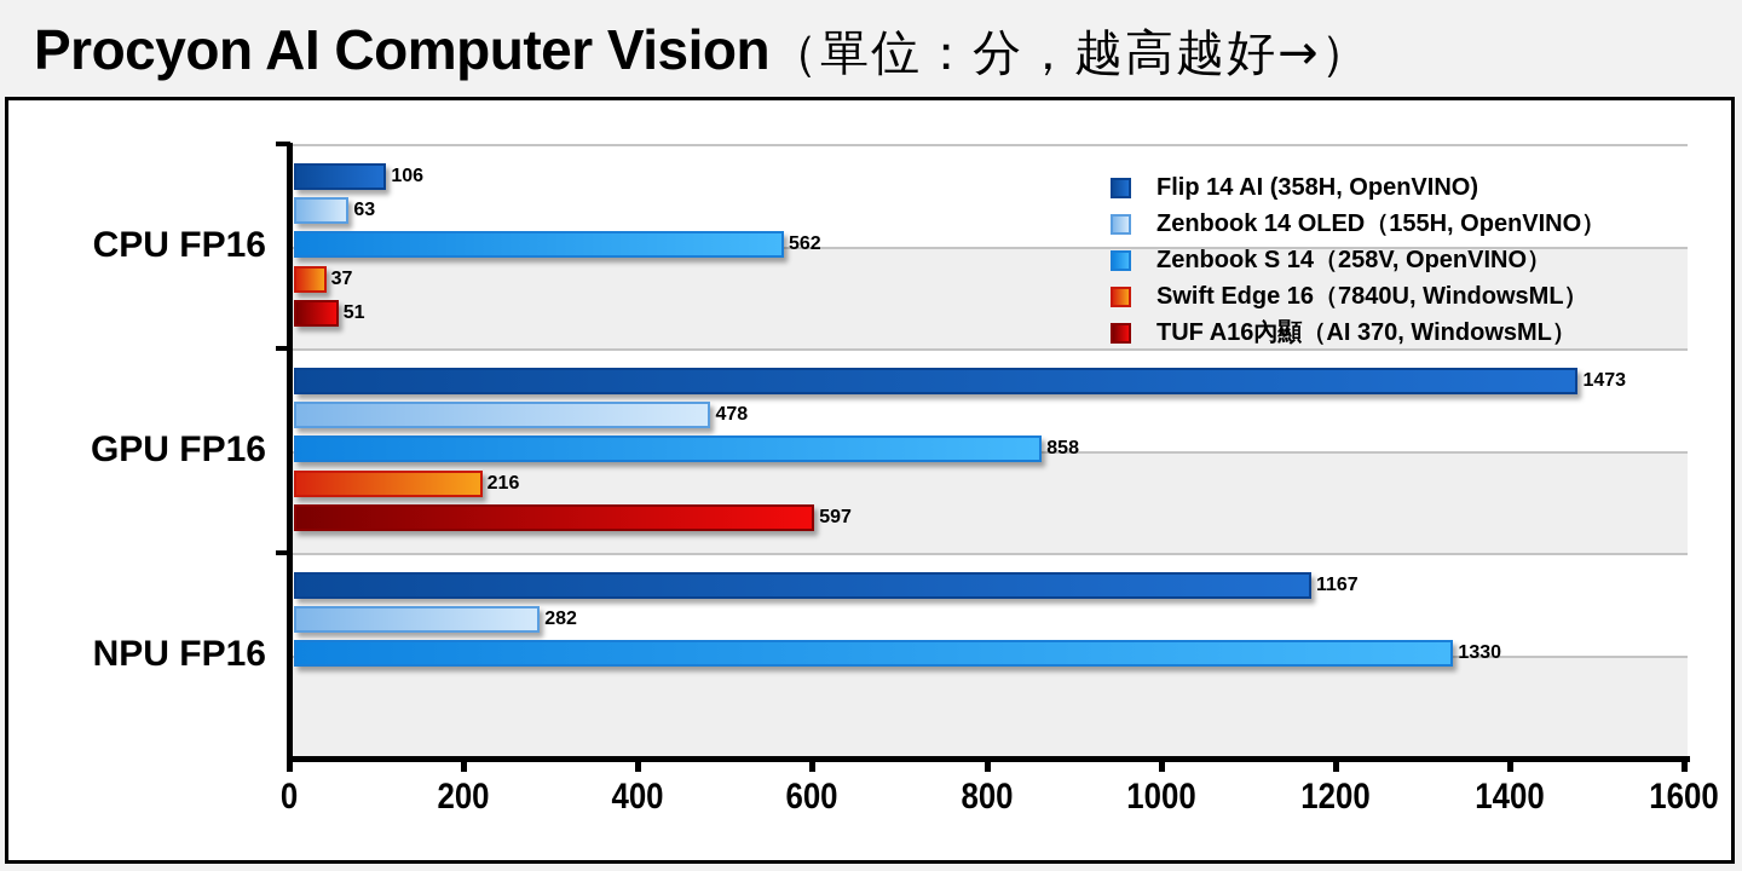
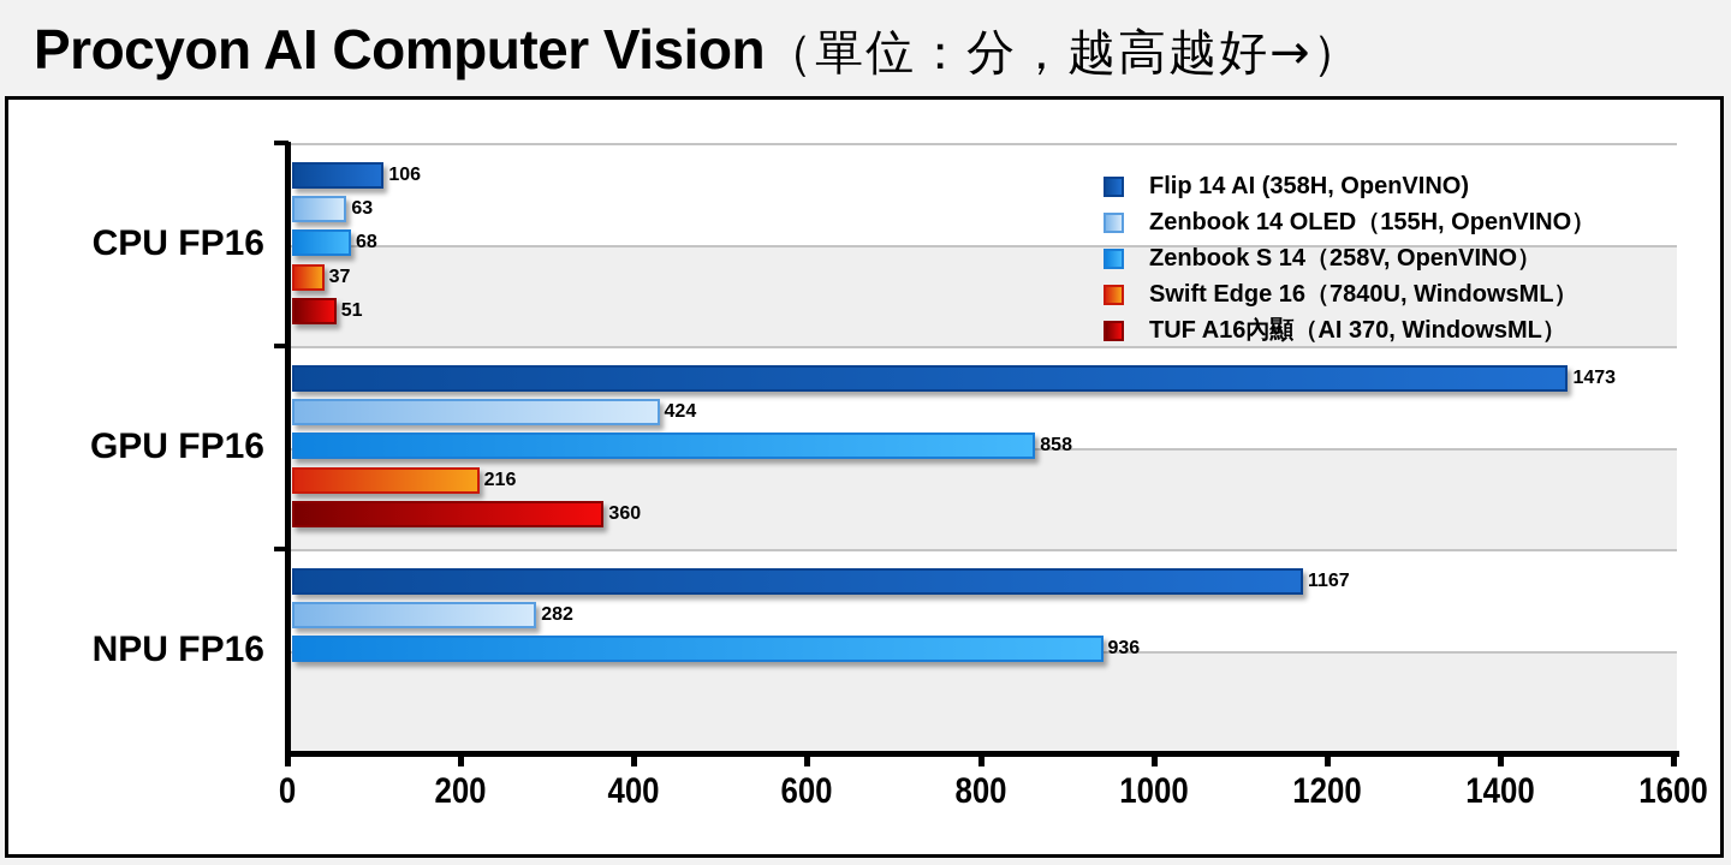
Zenbook S 14（258V, OpenVINO）/CPU FP16: 562 -> 68
Zenbook 14 OLED（155H, OpenVINO）/GPU FP16: 478 -> 424
TUF A16內顯（AI 370, WindowsML）/GPU FP16: 597 -> 360
Zenbook S 14（258V, OpenVINO）/NPU FP16: 1330 -> 936
